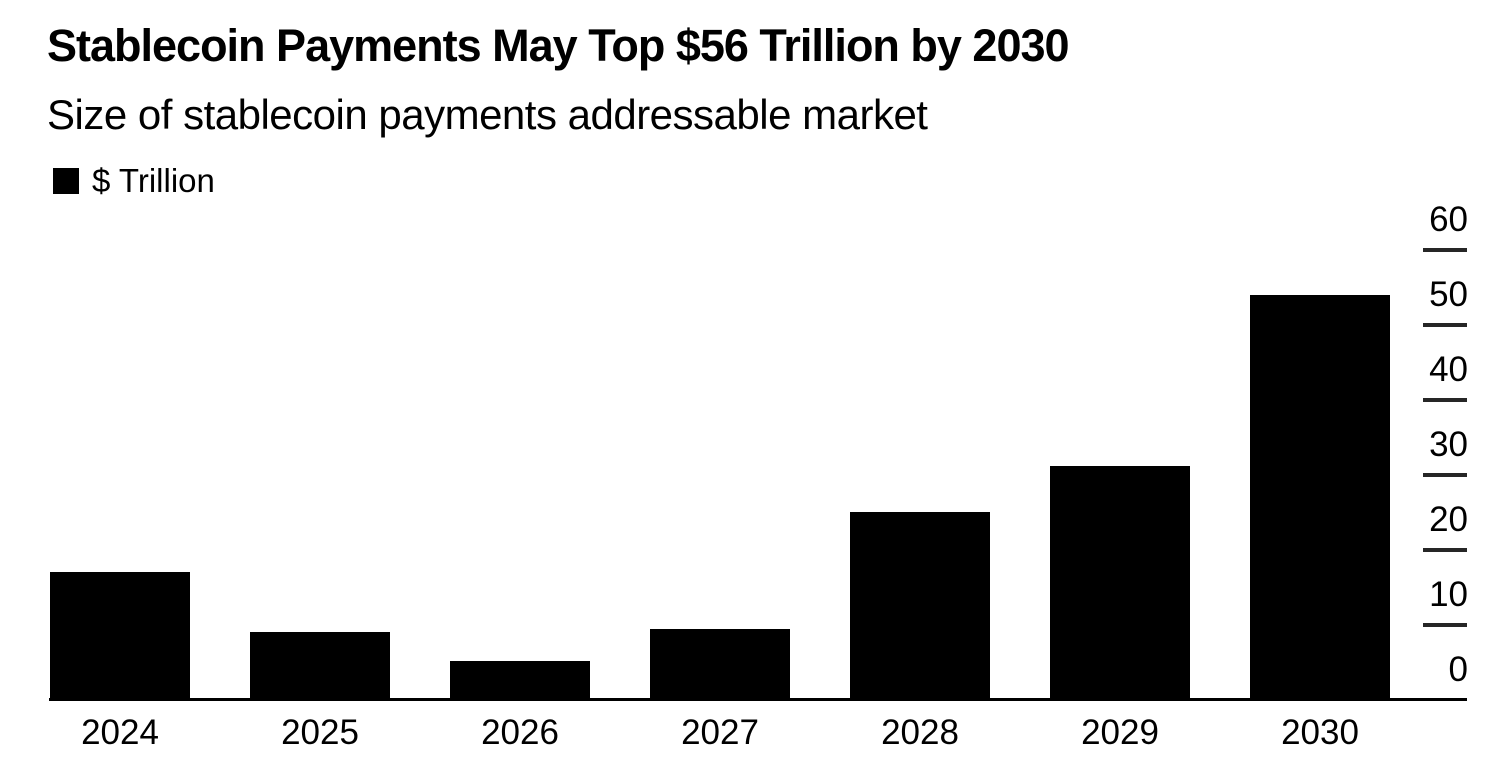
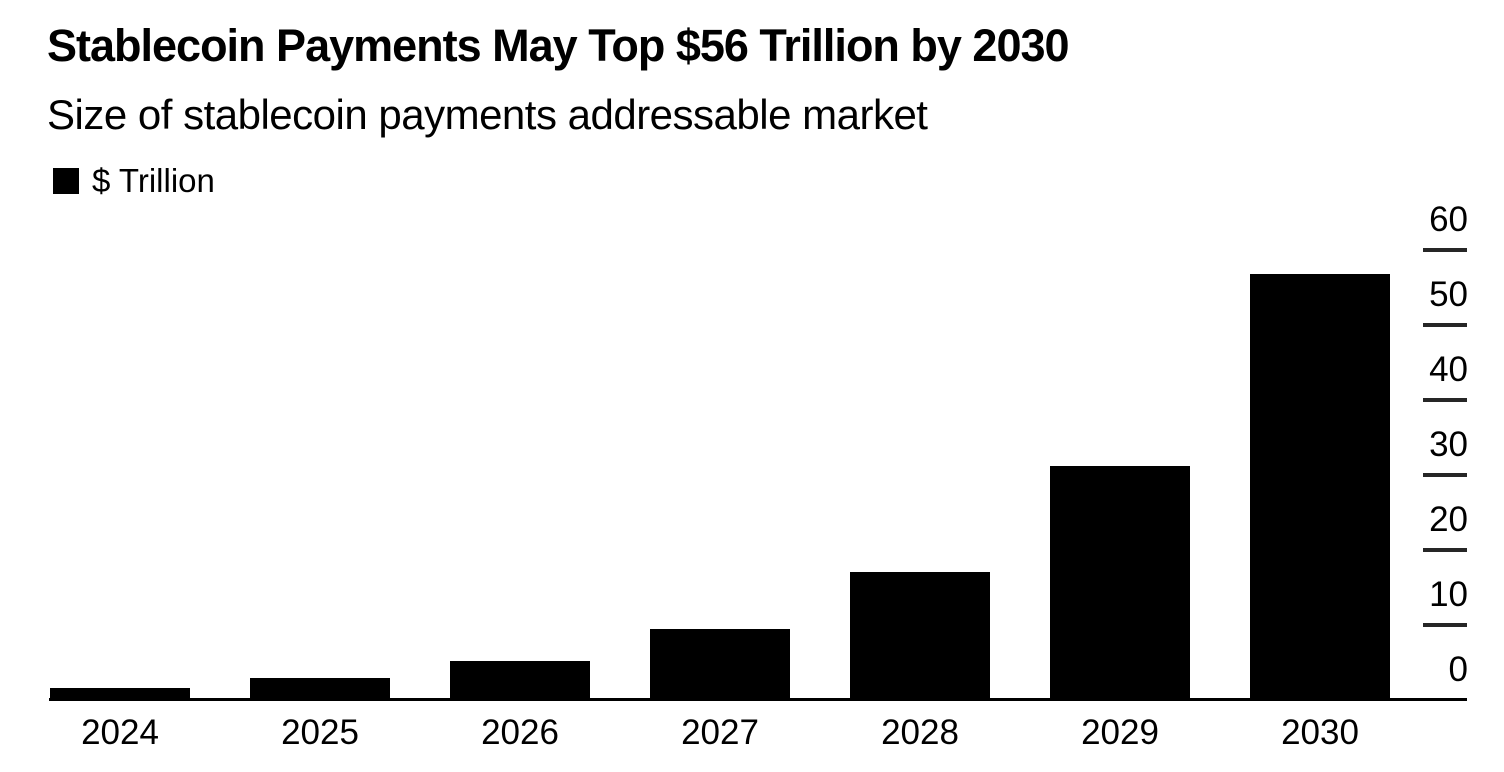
2024: 17 -> 2
2025: 9 -> 3
2028: 25 -> 17
2030: 54 -> 57
